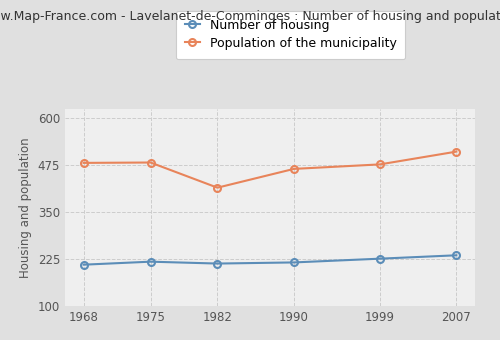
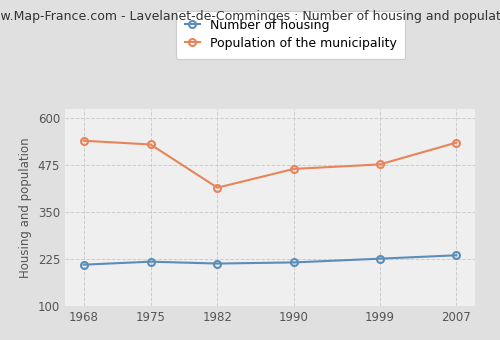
Population of the municipality/1968: 481 -> 540
Population of the municipality/1975: 482 -> 530
Population of the municipality/2007: 511 -> 535
